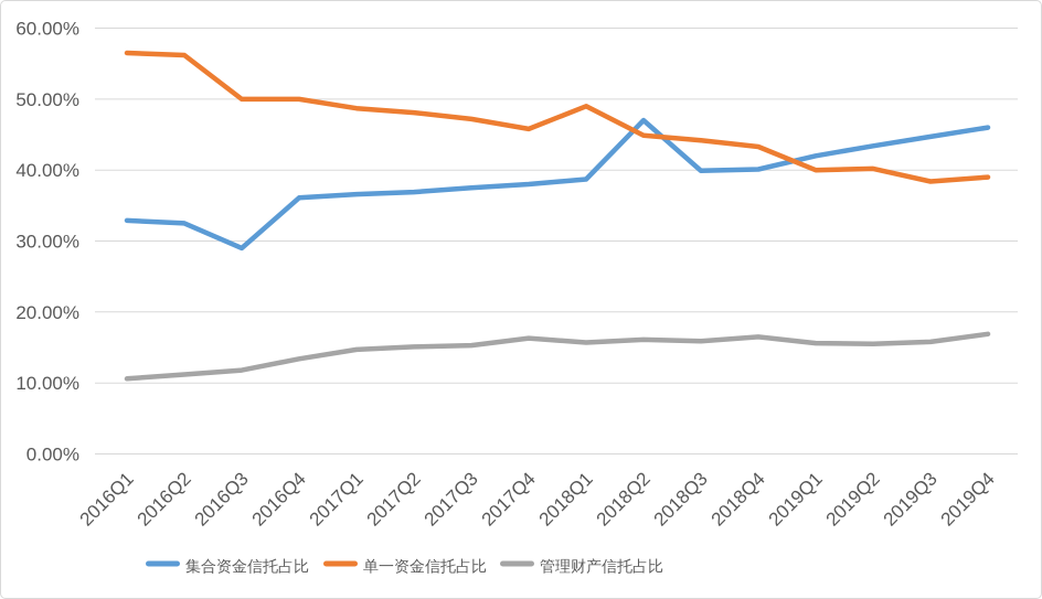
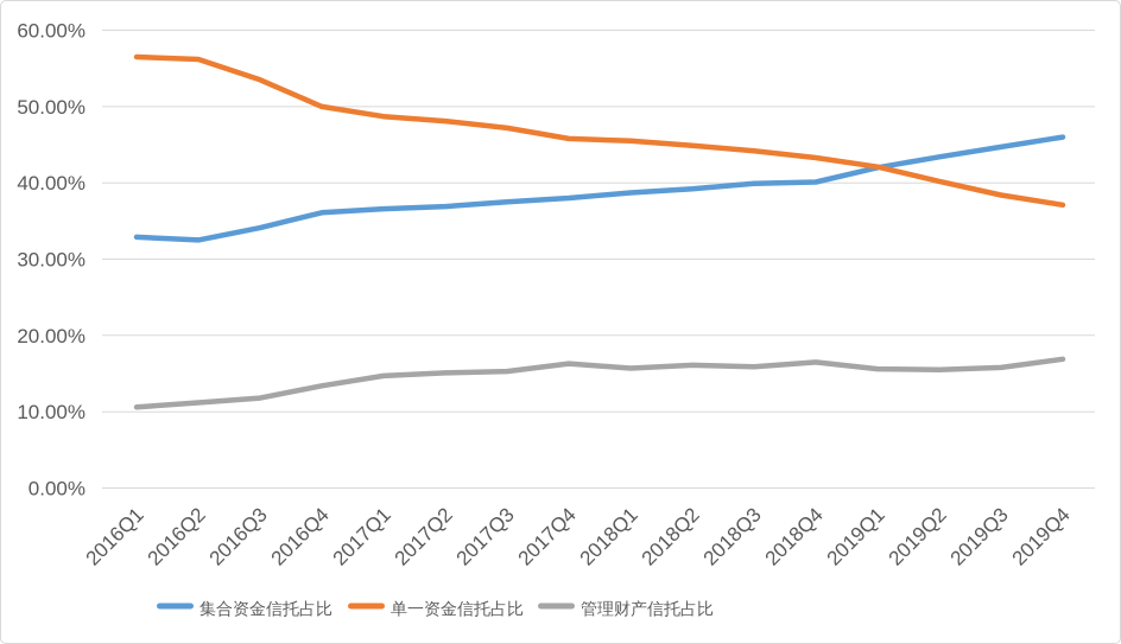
集合资金信托占比/2016Q3: 29% -> 34%
单一资金信托占比/2016Q3: 50% -> 54%
单一资金信托占比/2018Q1: 49% -> 46%
集合资金信托占比/2018Q2: 47% -> 39%
单一资金信托占比/2019Q1: 40% -> 42%
单一资金信托占比/2019Q4: 39% -> 37%
